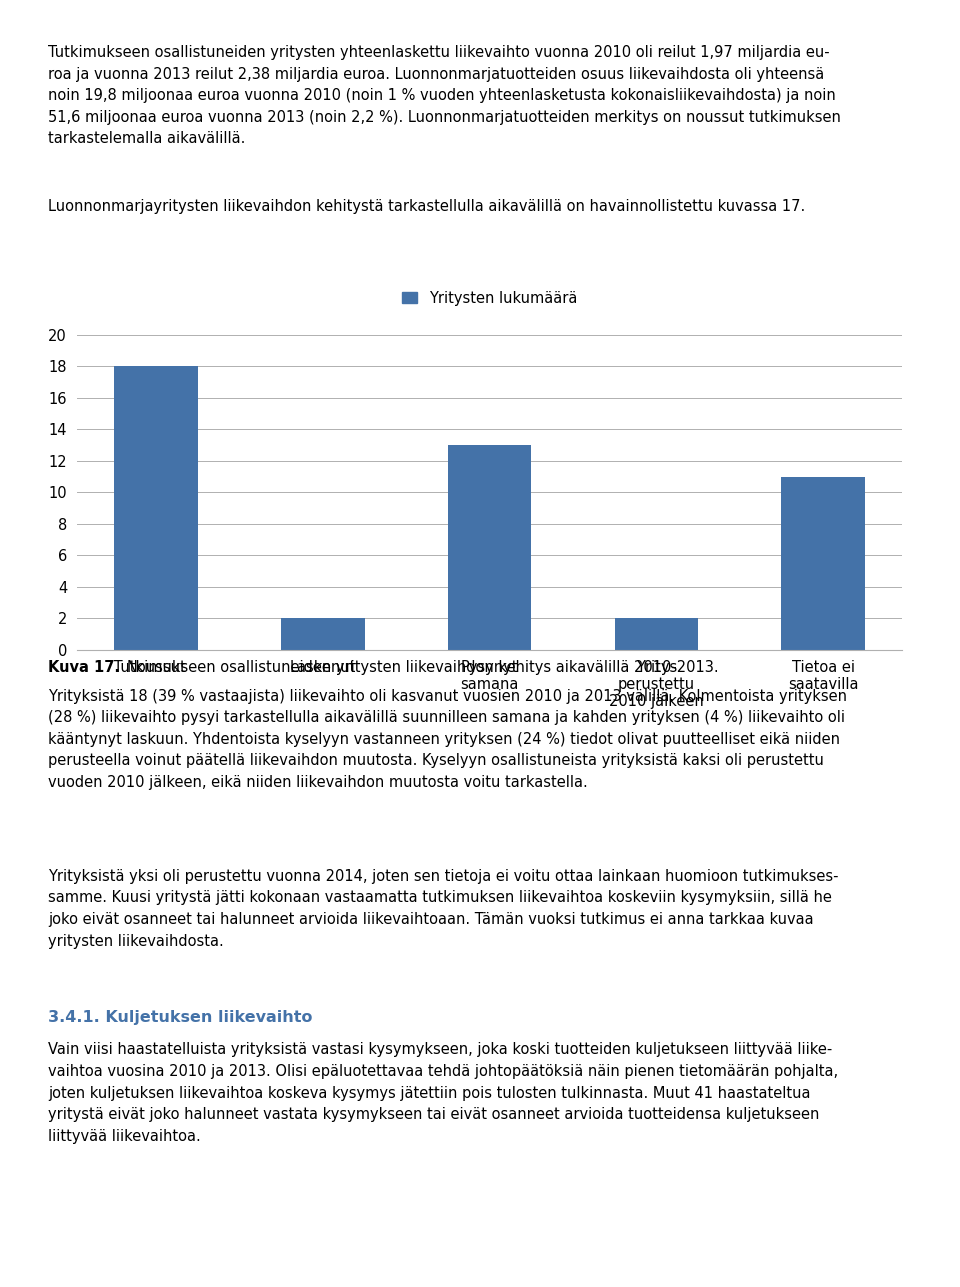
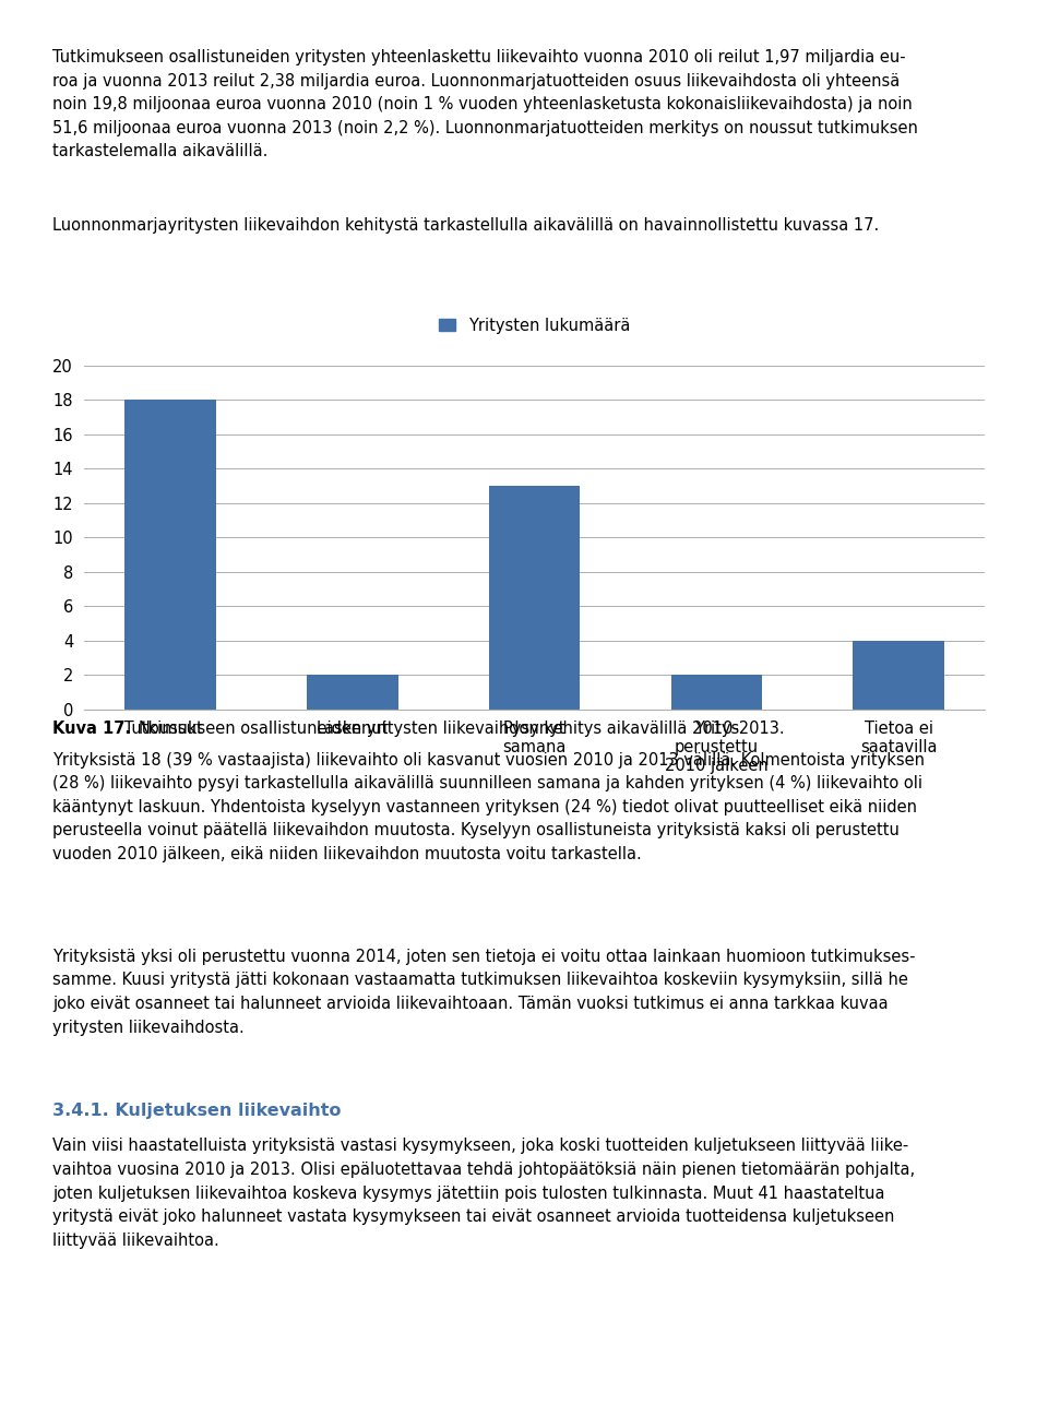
Tietoa ei saatavilla: 11 -> 4
